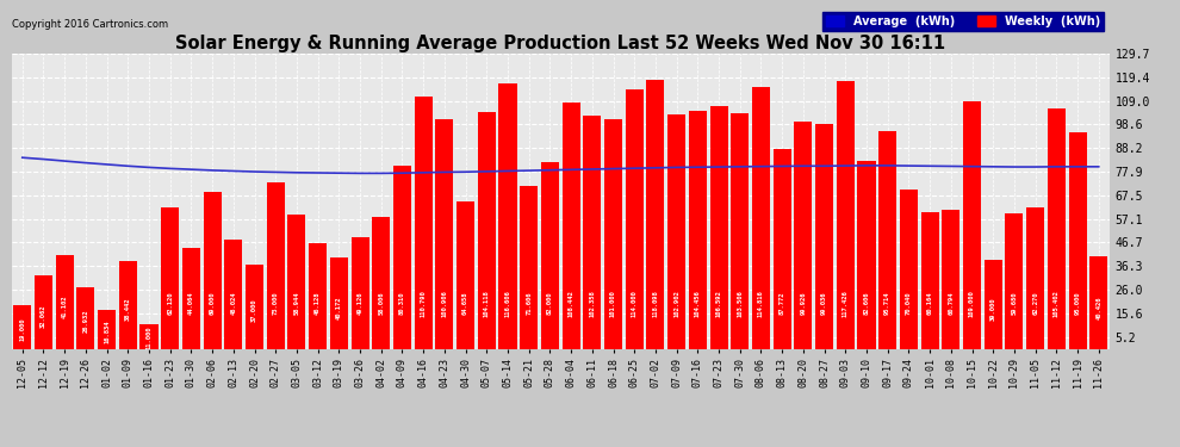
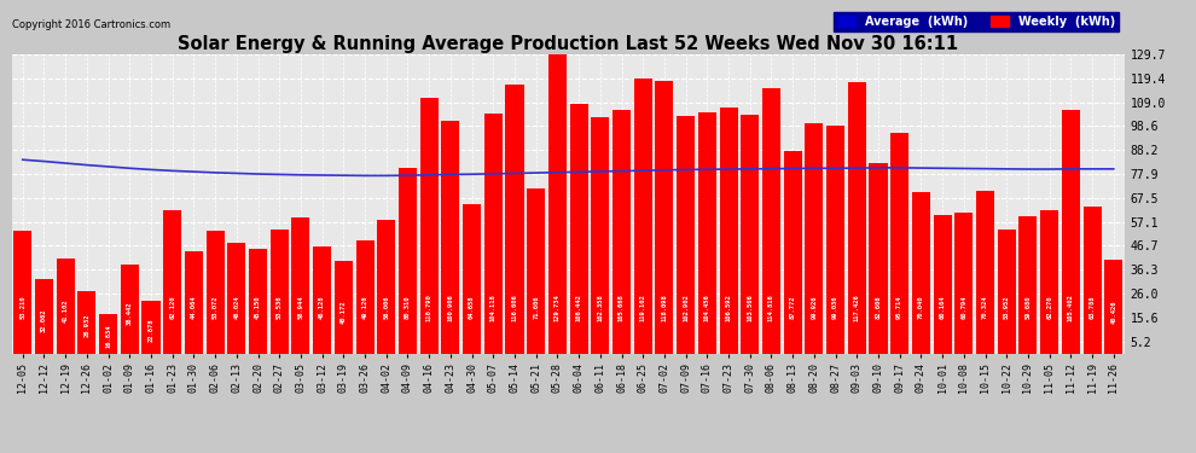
Weekly (kWh)/12-05: 19 -> 53
Weekly (kWh)/01-16: 11 -> 23
Weekly (kWh)/02-06: 69 -> 53
Weekly (kWh)/02-20: 37 -> 45
Weekly (kWh)/02-27: 73 -> 54
Weekly (kWh)/05-28: 82 -> 130
Weekly (kWh)/06-18: 101 -> 106
Weekly (kWh)/06-25: 114 -> 119
Weekly (kWh)/10-15: 109 -> 70
Weekly (kWh)/10-22: 39 -> 54
Weekly (kWh)/11-19: 95 -> 64
